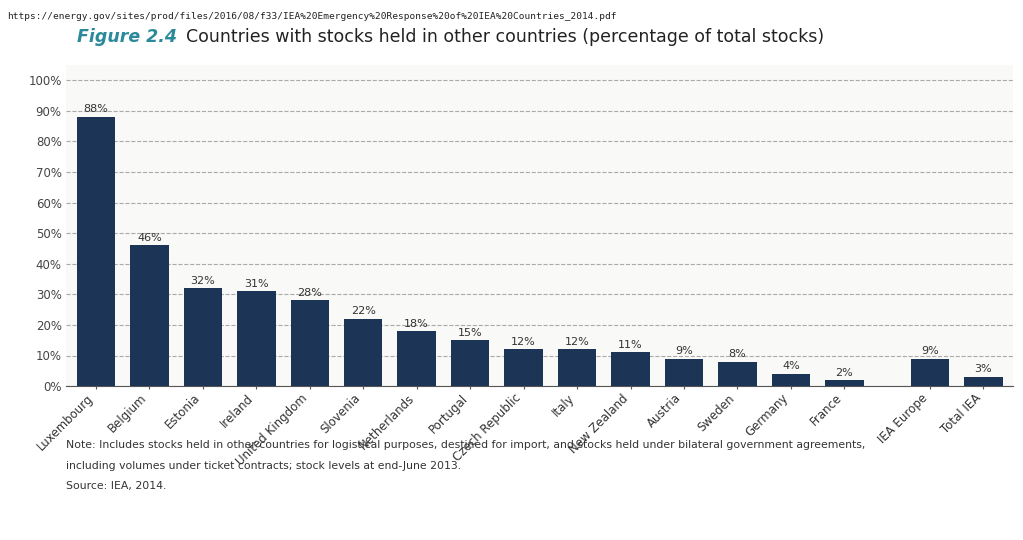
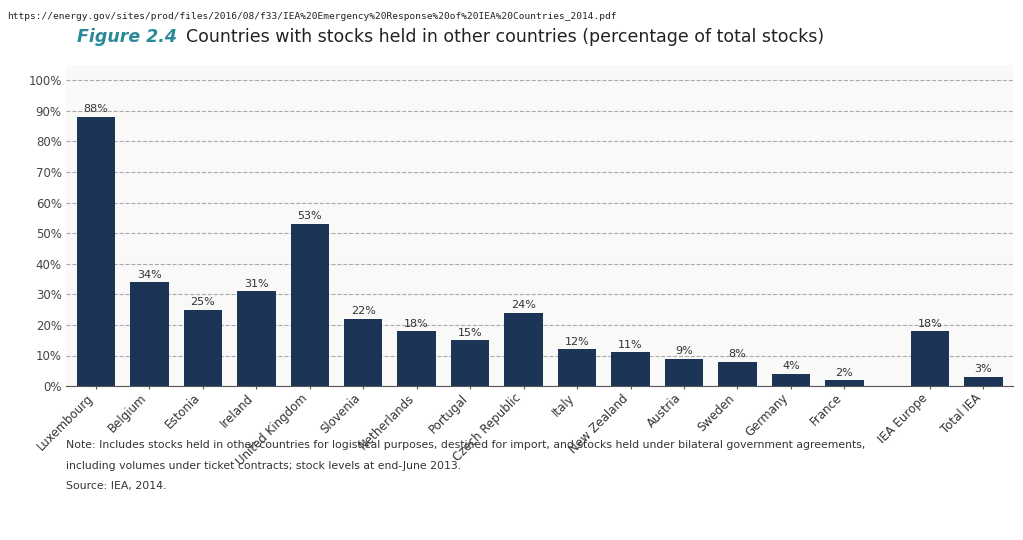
Belgium: 46% -> 34%
Estonia: 32% -> 25%
United Kingdom: 28% -> 53%
Czech Republic: 12% -> 24%
IEA Europe: 9% -> 18%
